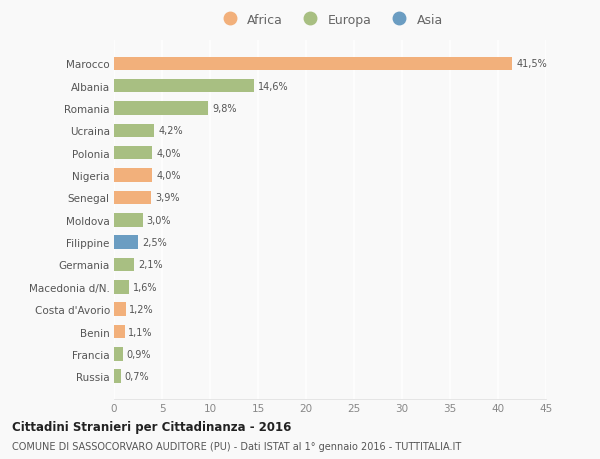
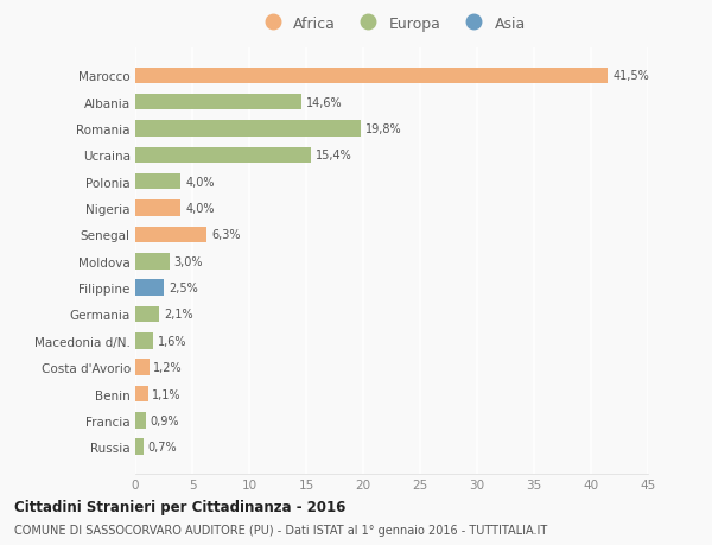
Romania: 9,8% -> 19,8%
Ucraina: 4,2% -> 15,4%
Senegal: 3,9% -> 6,3%
